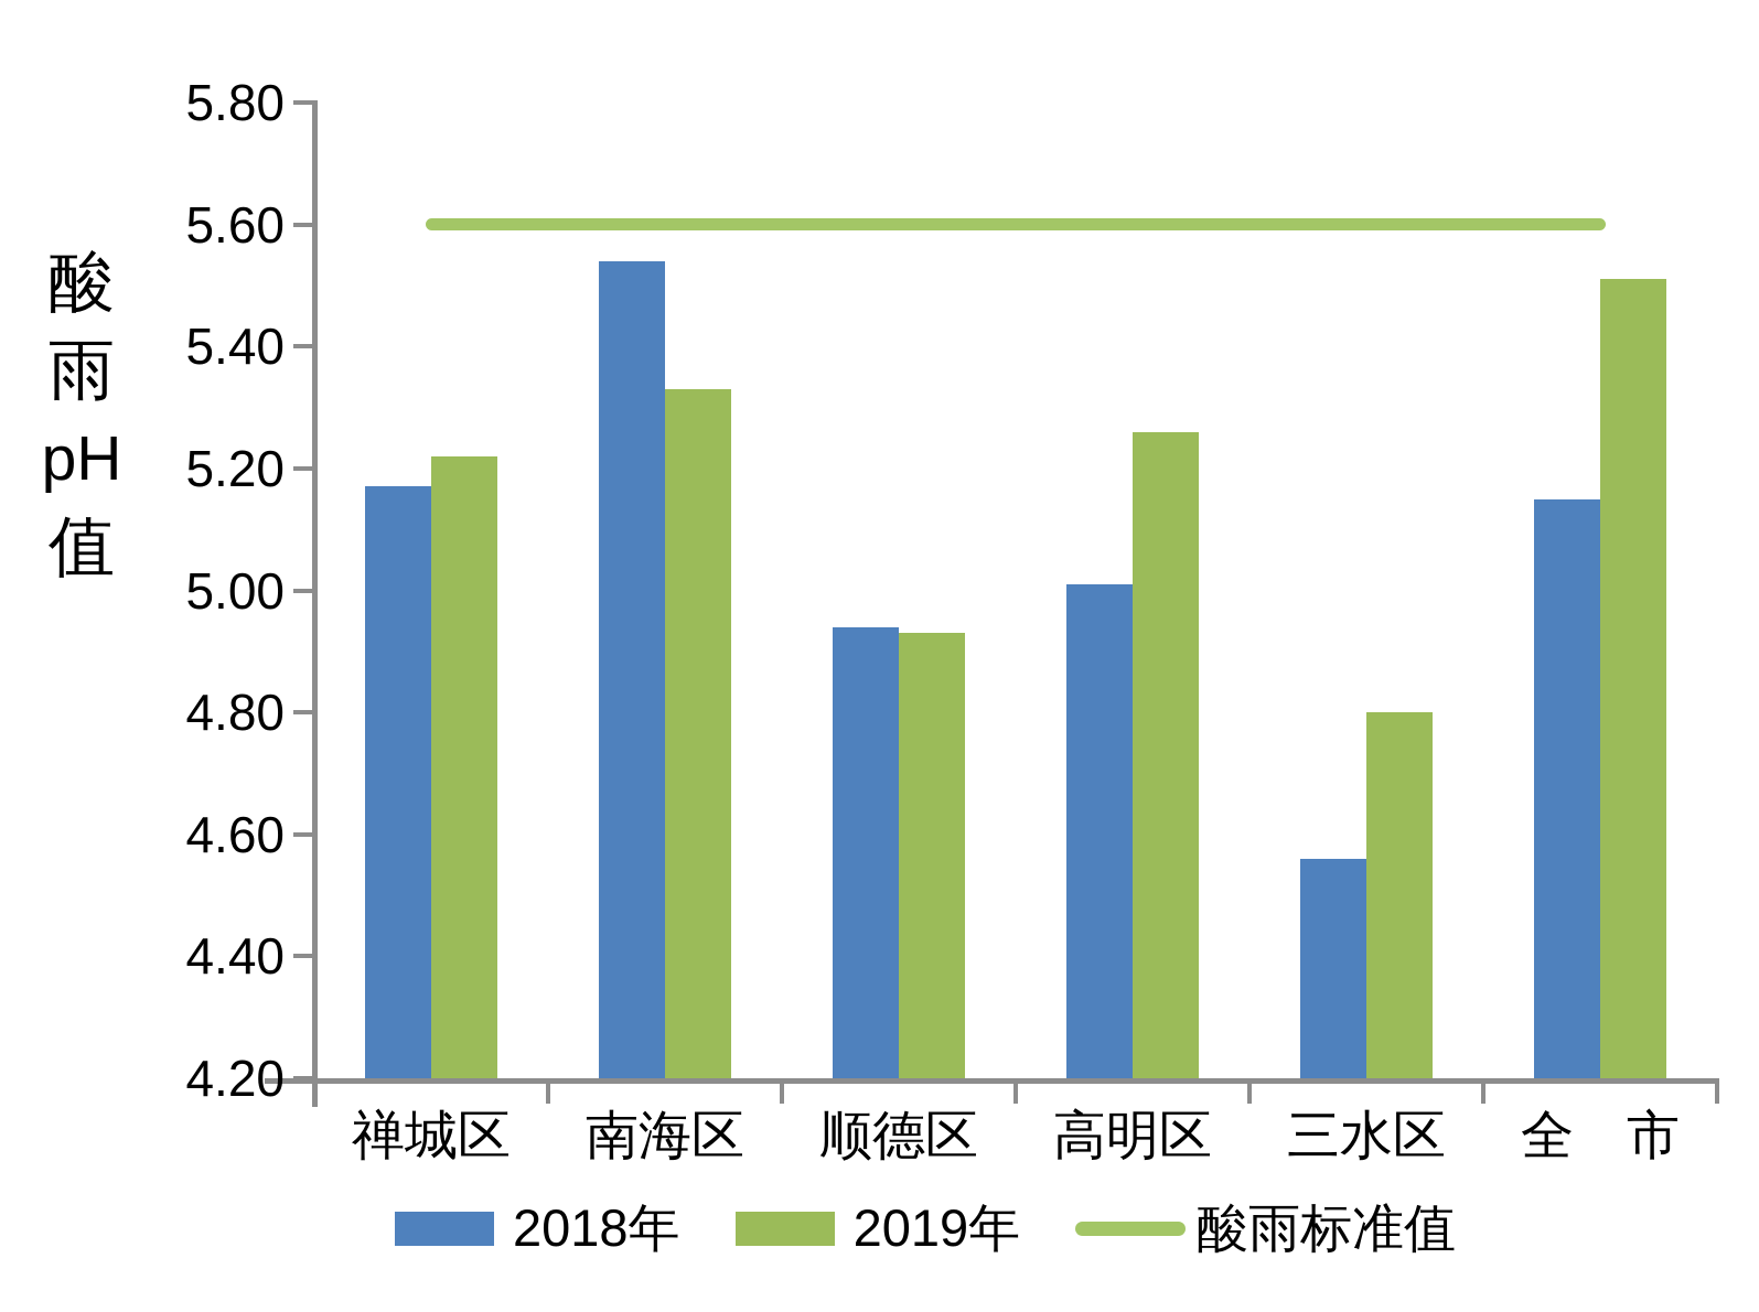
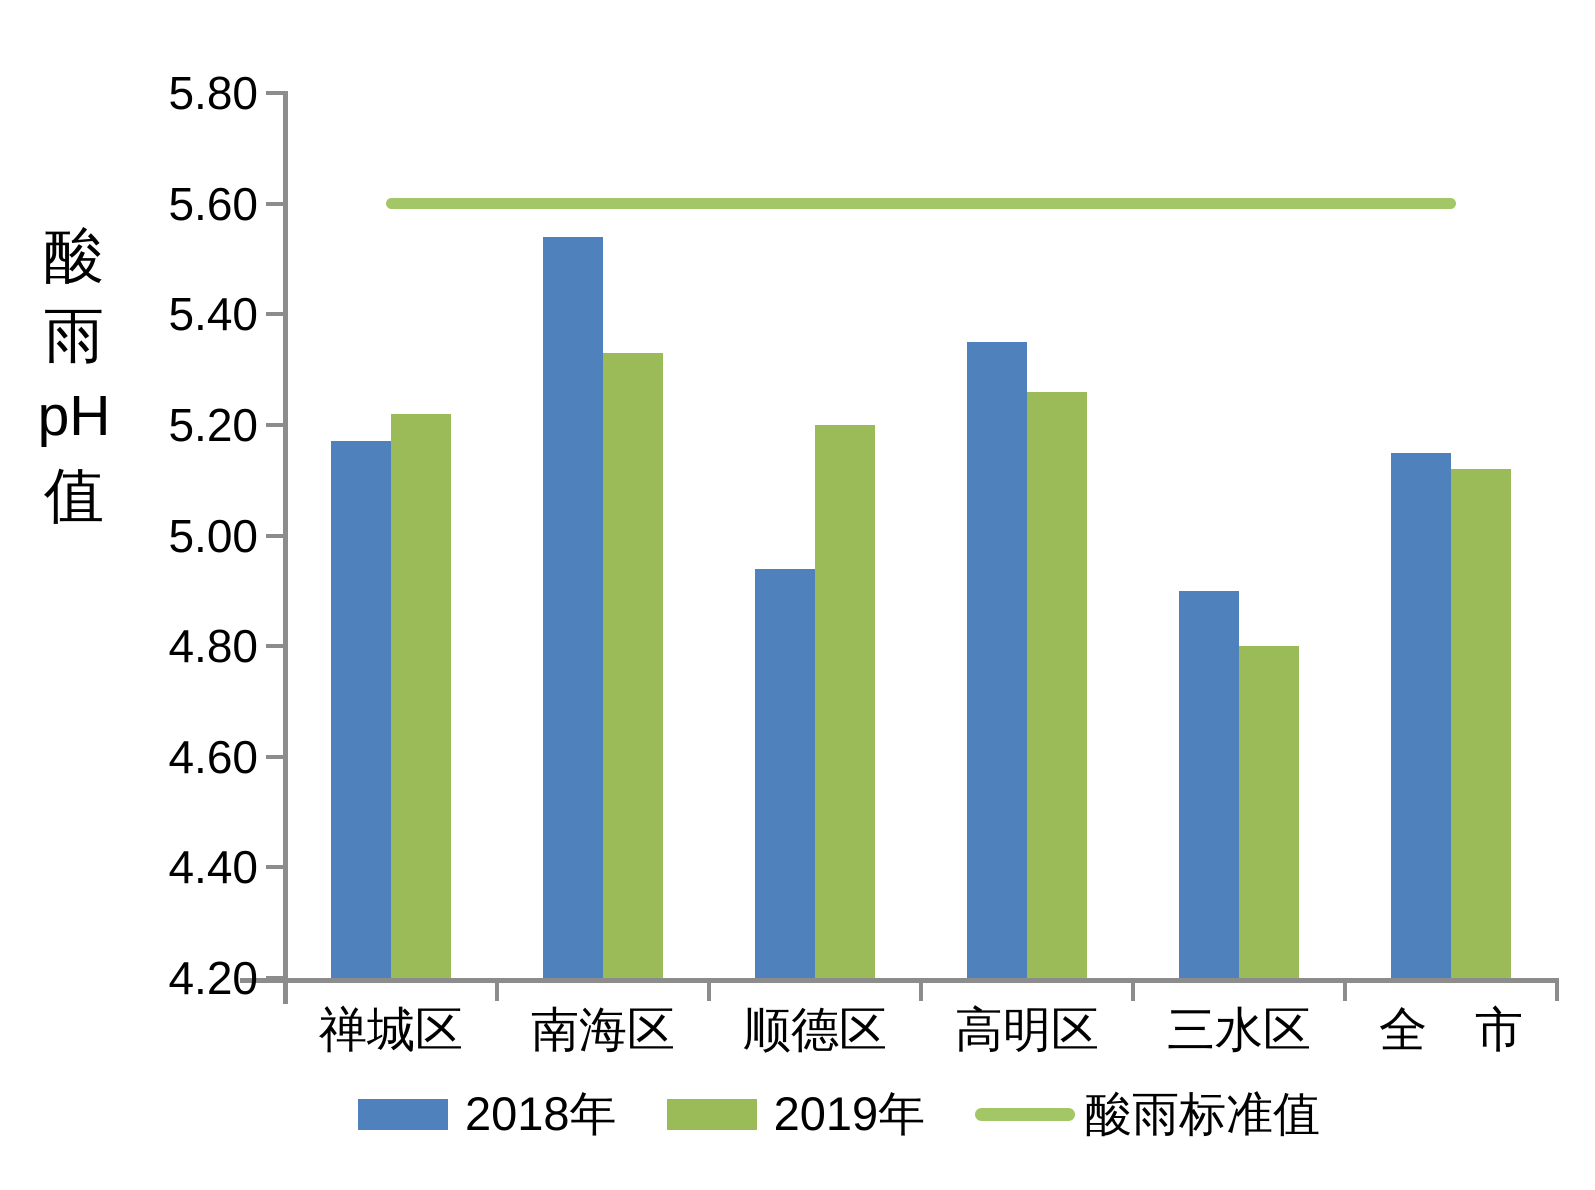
2019年/顺德区: 4.93 -> 5.20
2018年/高明区: 5.01 -> 5.35
2018年/三水区: 4.56 -> 4.90
2019年/全 市: 5.51 -> 5.12
